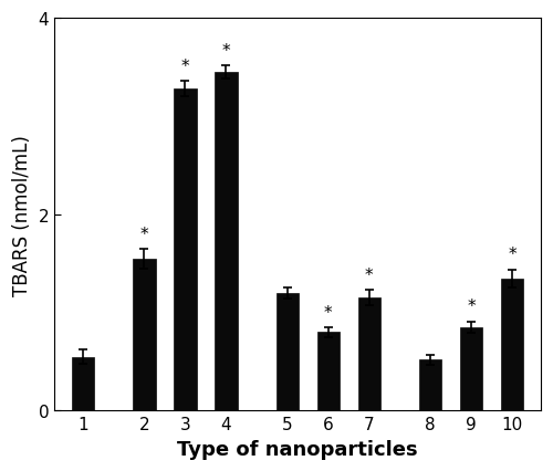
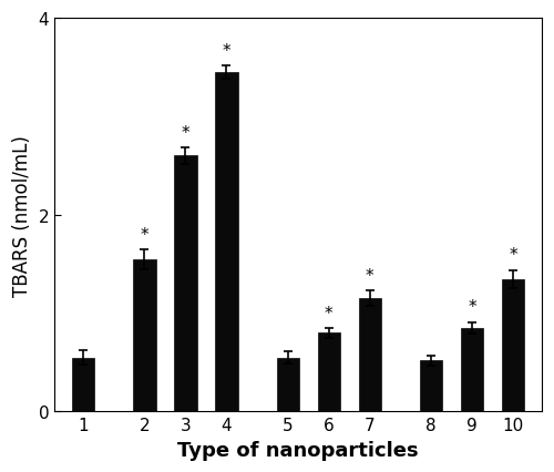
3: 3.28 -> 2.60
5: 1.20 -> 0.55
